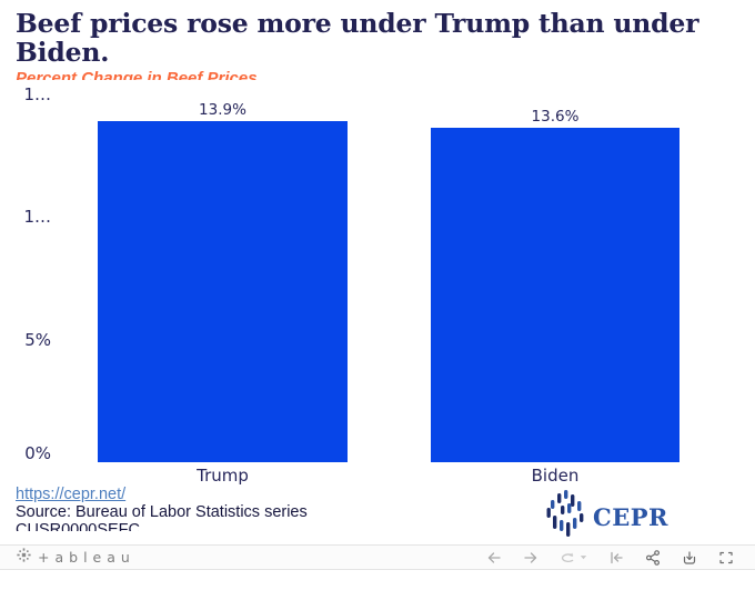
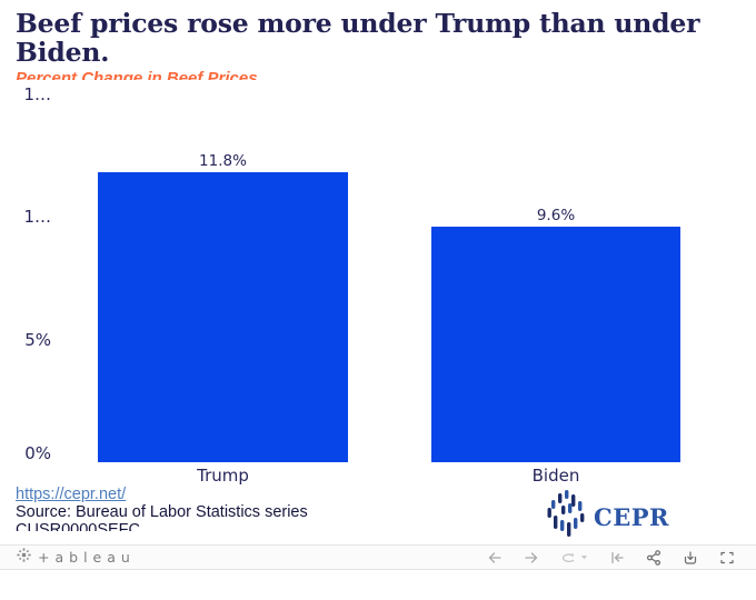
Trump: 13.9% -> 11.8%
Biden: 13.6% -> 9.6%
